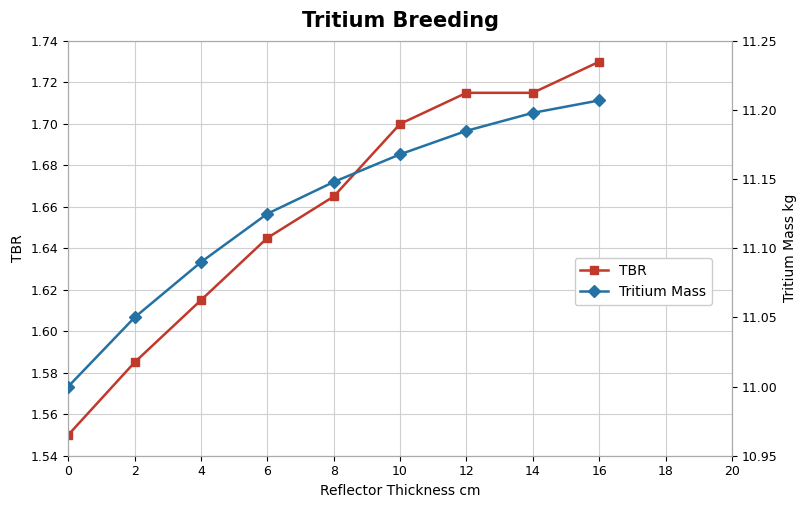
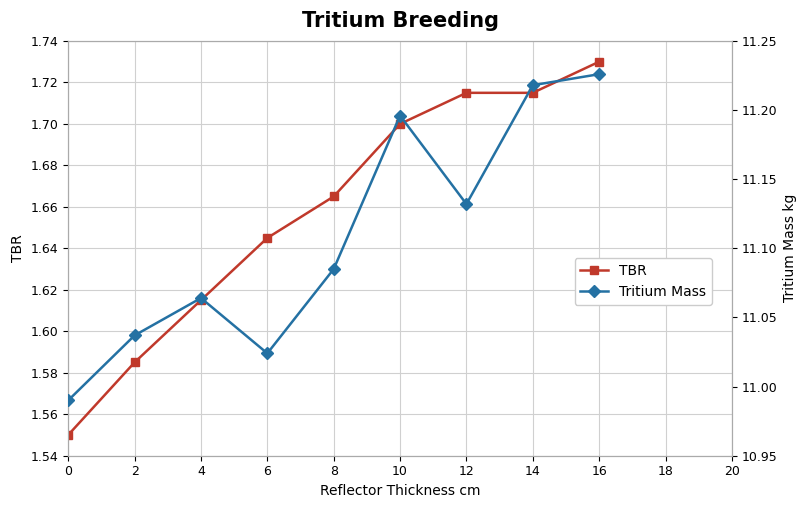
Tritium Mass/0: 11.000 -> 10.990
Tritium Mass/2: 11.050 -> 11.037
Tritium Mass/4: 11.090 -> 11.064
Tritium Mass/6: 11.125 -> 11.024
Tritium Mass/8: 11.148 -> 11.085
Tritium Mass/10: 11.168 -> 11.196
Tritium Mass/12: 11.185 -> 11.132
Tritium Mass/14: 11.198 -> 11.218
Tritium Mass/16: 11.207 -> 11.226
